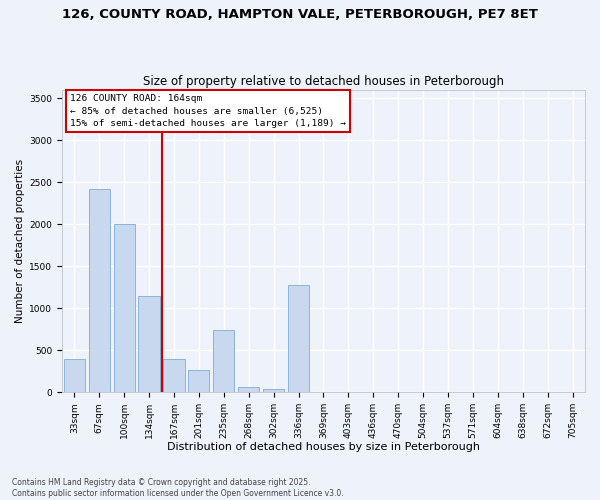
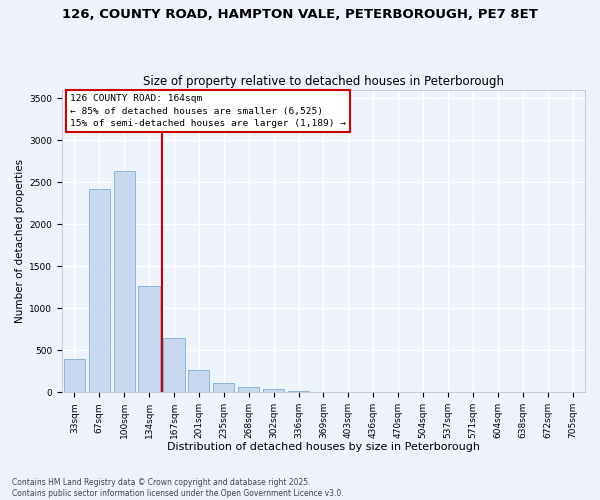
100sqm: 2000 -> 2630
134sqm: 1140 -> 1260
167sqm: 400 -> 650
235sqm: 740 -> 100
336sqm: 1280 -> 20
